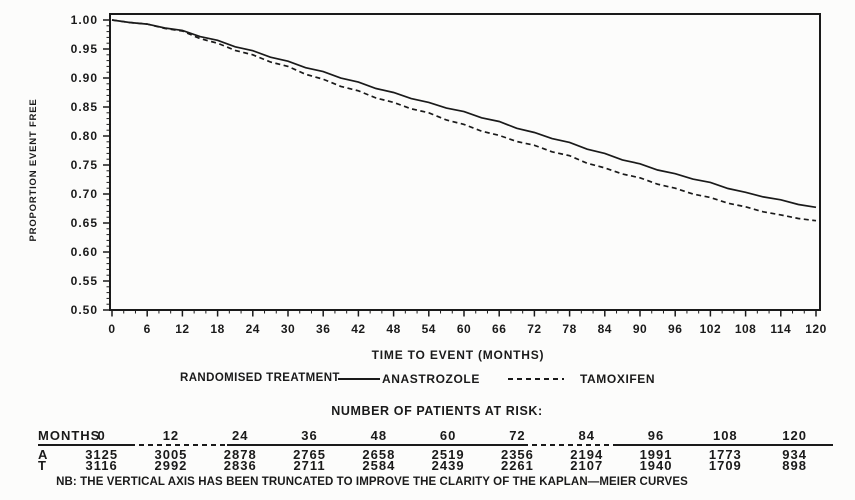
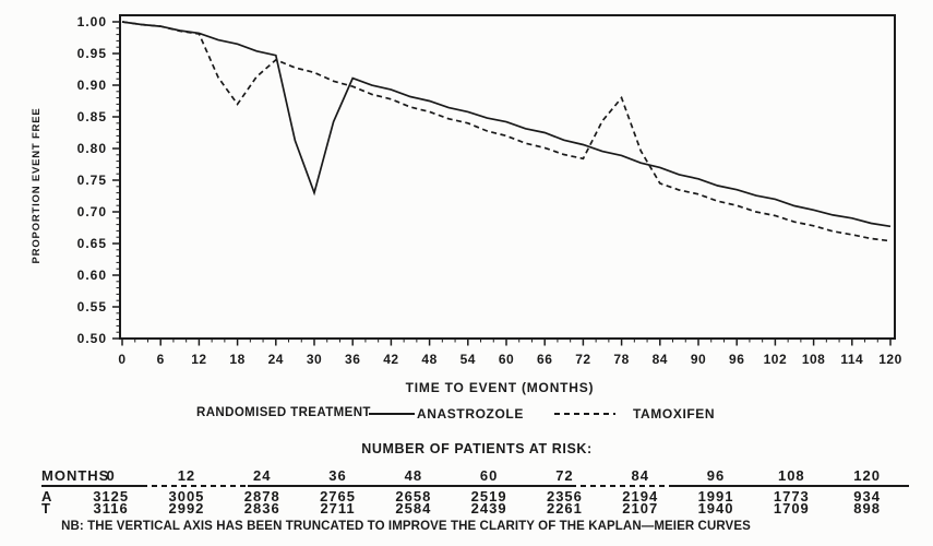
TAMOXIFEN/18: 0.96 -> 0.87
ANASTROZOLE/30: 0.93 -> 0.73
TAMOXIFEN/78: 0.77 -> 0.88
